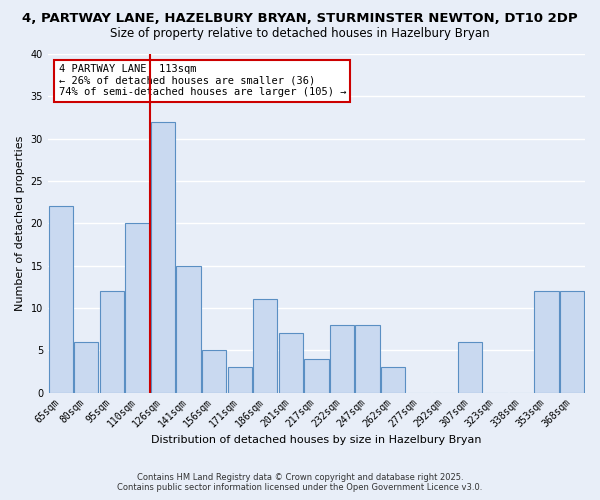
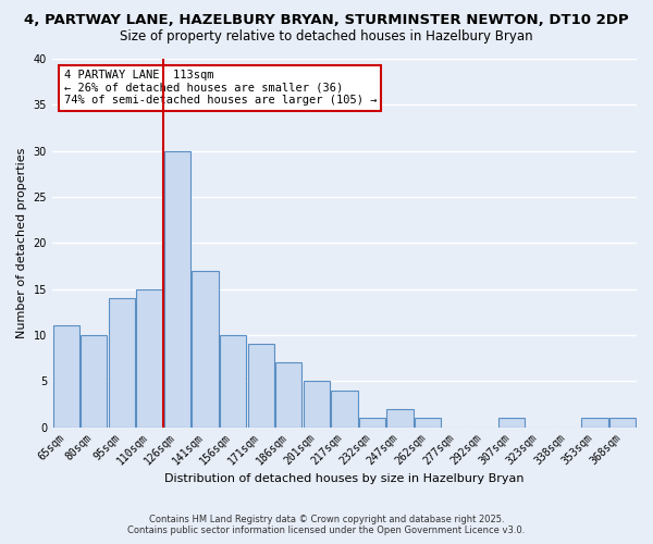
65sqm: 22 -> 11
80sqm: 6 -> 10
95sqm: 12 -> 14
110sqm: 20 -> 15
126sqm: 32 -> 30
141sqm: 15 -> 17
156sqm: 5 -> 10
171sqm: 3 -> 9
186sqm: 11 -> 7
201sqm: 7 -> 5
232sqm: 8 -> 1
247sqm: 8 -> 2
262sqm: 3 -> 1
307sqm: 6 -> 1
353sqm: 12 -> 1
368sqm: 12 -> 1
